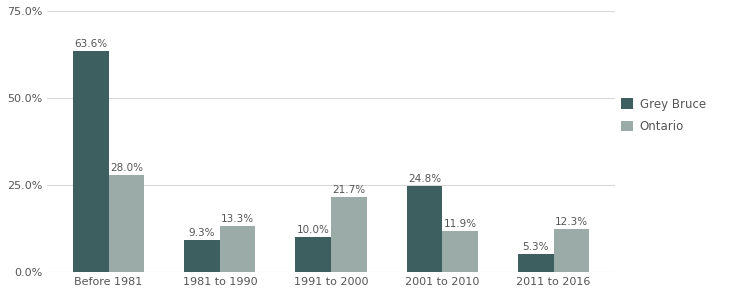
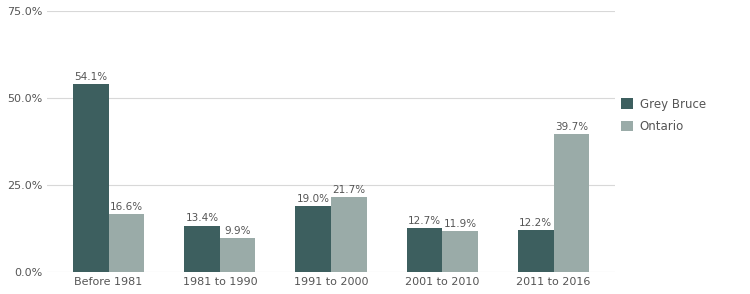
Grey Bruce/Before 1981: 63.6% -> 54.1%
Ontario/Before 1981: 28.0% -> 16.6%
Grey Bruce/1981 to 1990: 9.3% -> 13.4%
Ontario/1981 to 1990: 13.3% -> 9.9%
Grey Bruce/1991 to 2000: 10.0% -> 19.0%
Grey Bruce/2001 to 2010: 24.8% -> 12.7%
Grey Bruce/2011 to 2016: 5.3% -> 12.2%
Ontario/2011 to 2016: 12.3% -> 39.7%
